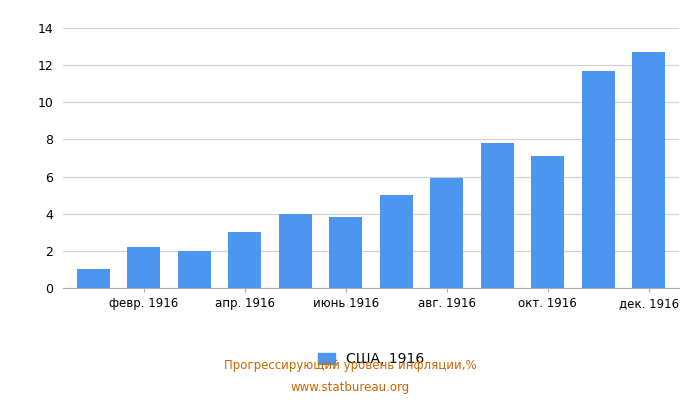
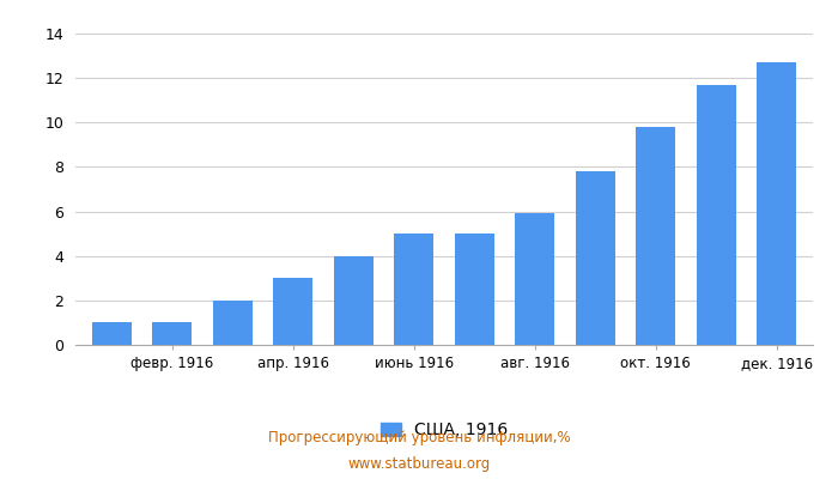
февр. 1916: 2.2 -> 1.0
июнь 1916: 3.8 -> 5.0
окт. 1916: 7.1 -> 9.8
